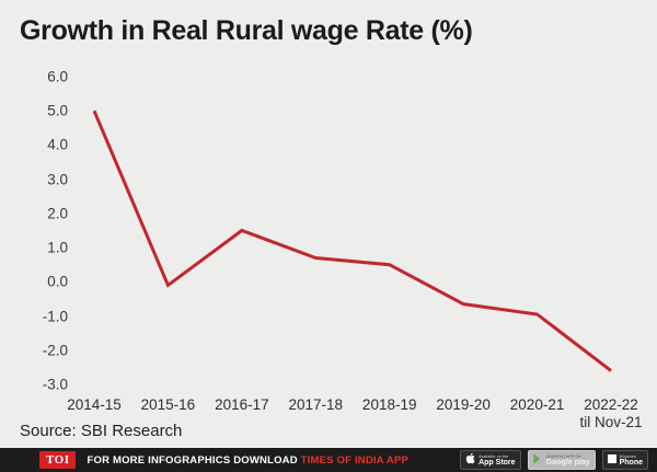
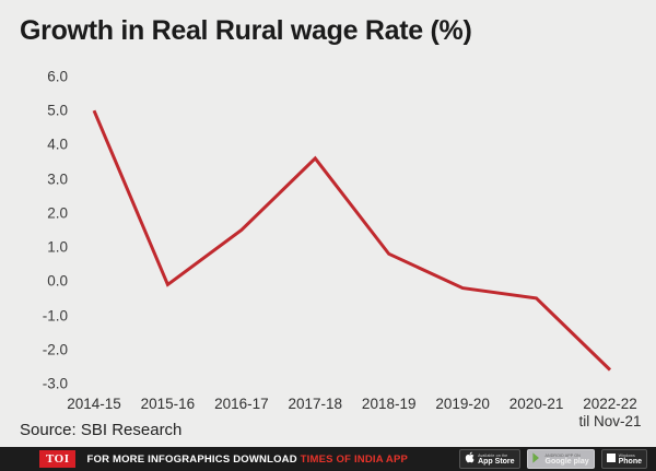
2017-18: 0.7 -> 3.6
2018-19: 0.5 -> 0.8
2019-20: -0.7 -> -0.2
2020-21: -0.9 -> -0.5
